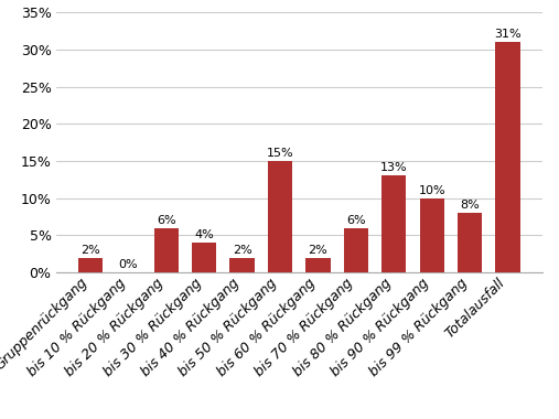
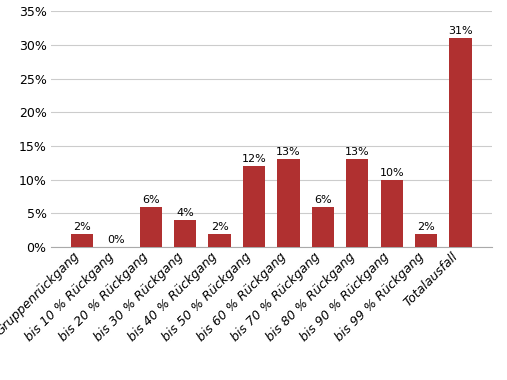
bis 50 % Rückgang: 15% -> 12%
bis 60 % Rückgang: 2% -> 13%
bis 99 % Rückgang: 8% -> 2%
